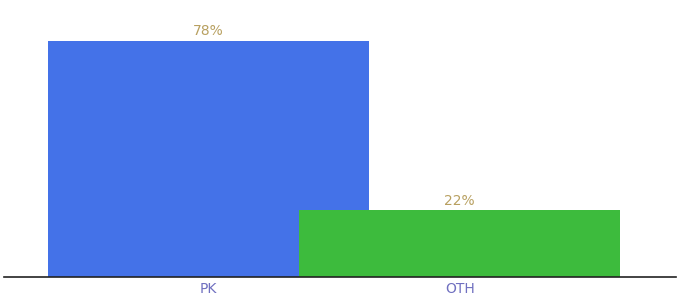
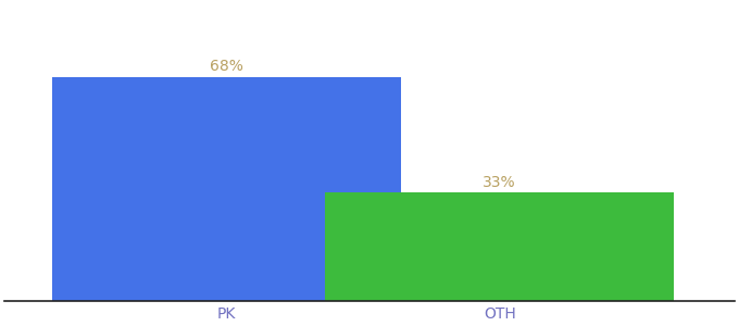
PK: 78% -> 68%
OTH: 22% -> 33%
